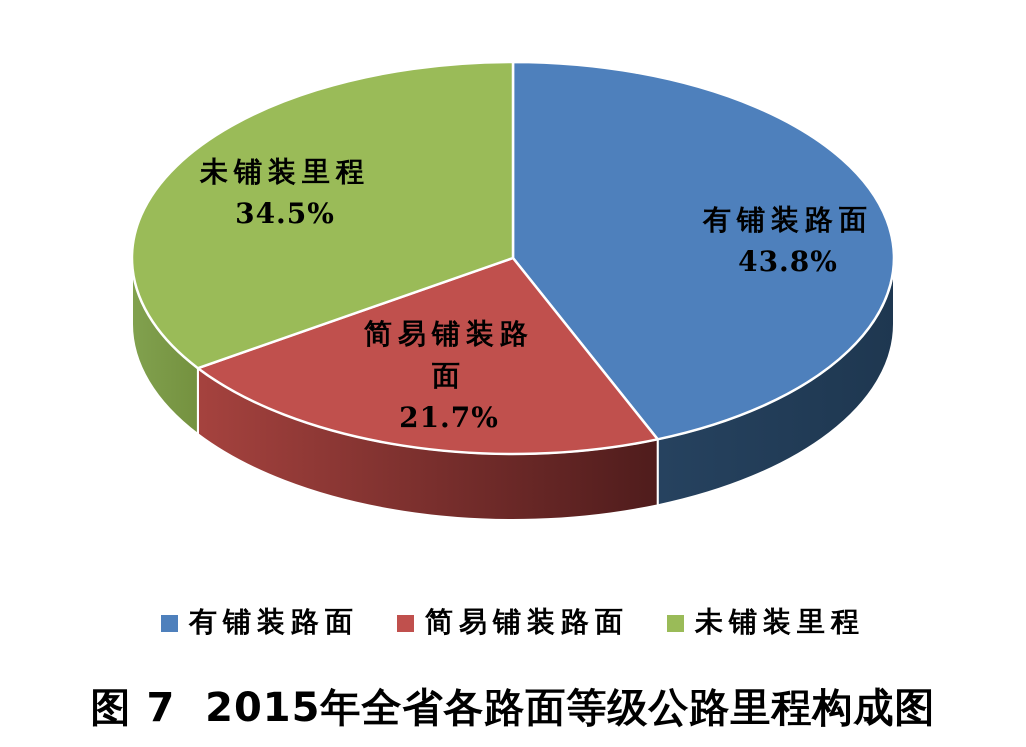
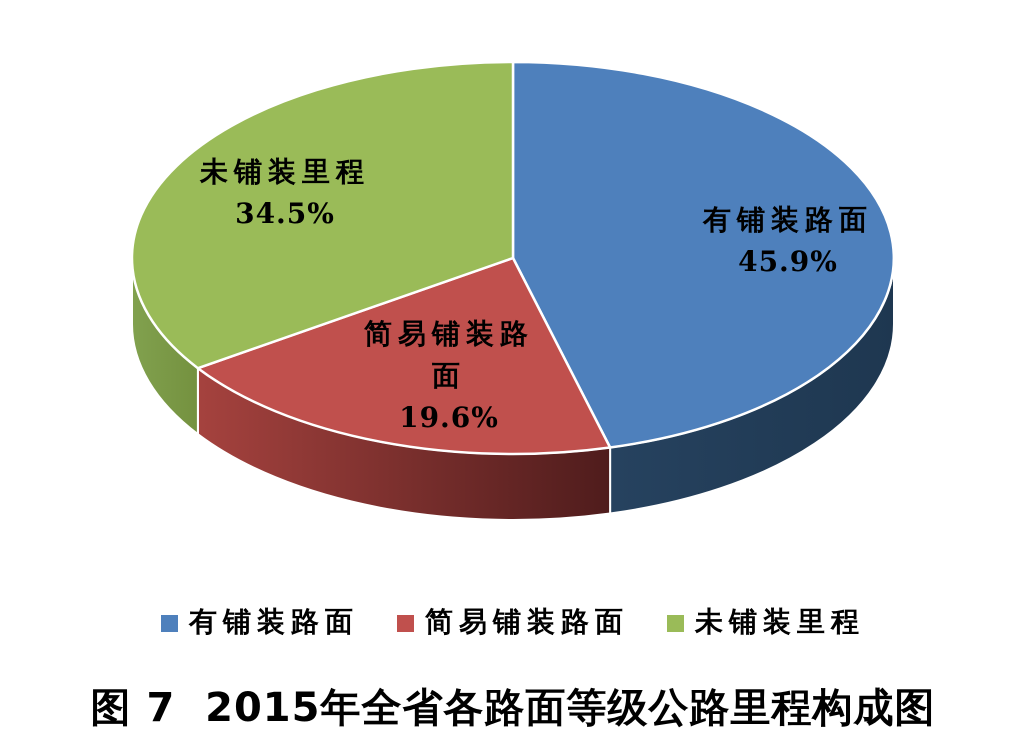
有铺装路面: 43.8% -> 45.9%
简易铺装路面: 21.7% -> 19.6%
